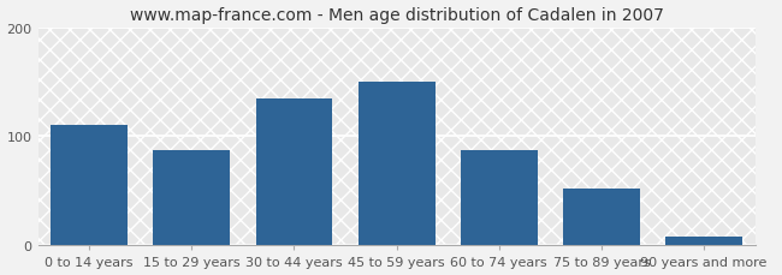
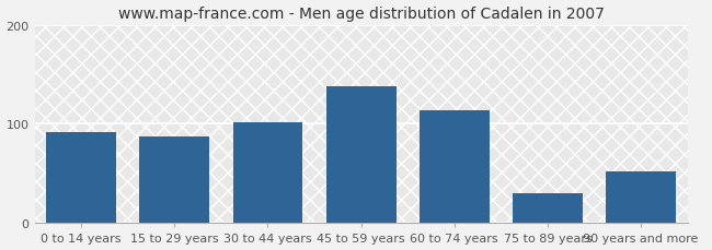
0 to 14 years: 110 -> 92
30 to 44 years: 135 -> 102
45 to 59 years: 150 -> 138
60 to 74 years: 87 -> 114
75 to 89 years: 52 -> 30
90 years and more: 8 -> 52
